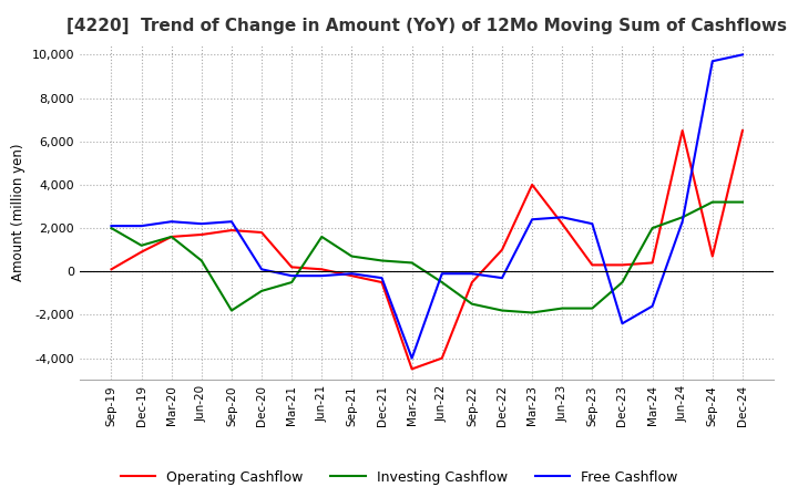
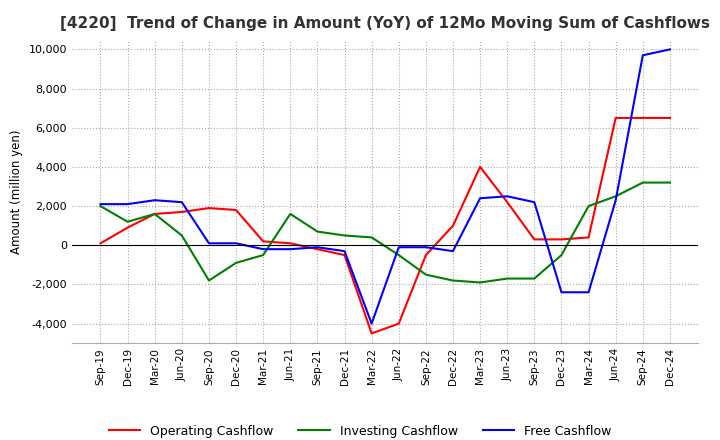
Free Cashflow/Sep-20: 2,300 -> 100
Free Cashflow/Mar-24: -1,600 -> -2,400
Operating Cashflow/Sep-24: 700 -> 6,500
